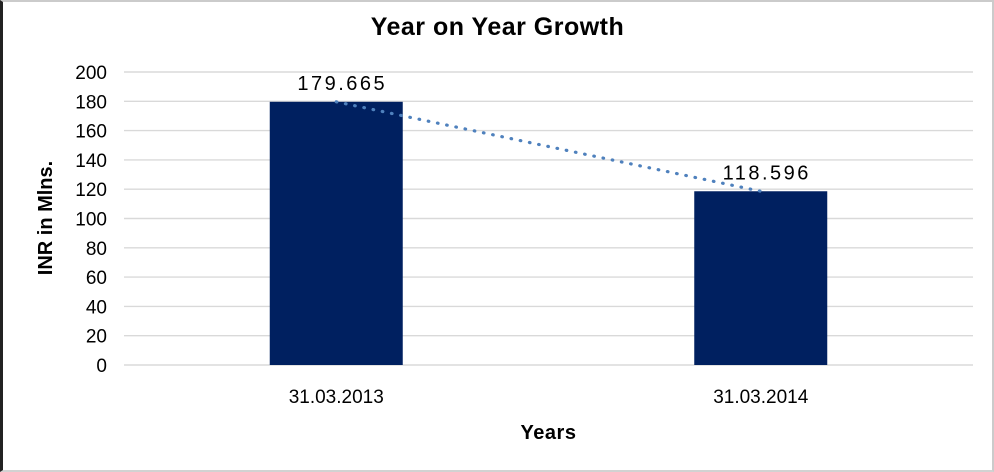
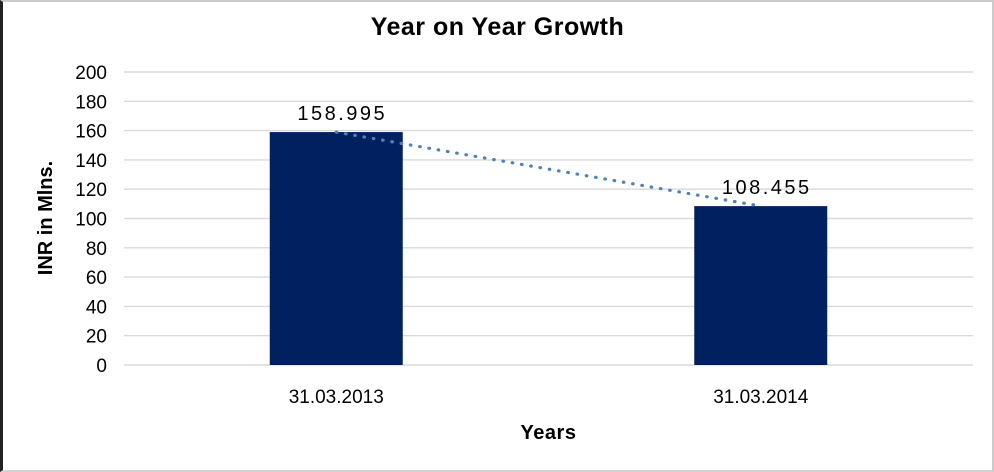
31.03.2013: 179.665 -> 158.995
31.03.2014: 118.596 -> 108.455
